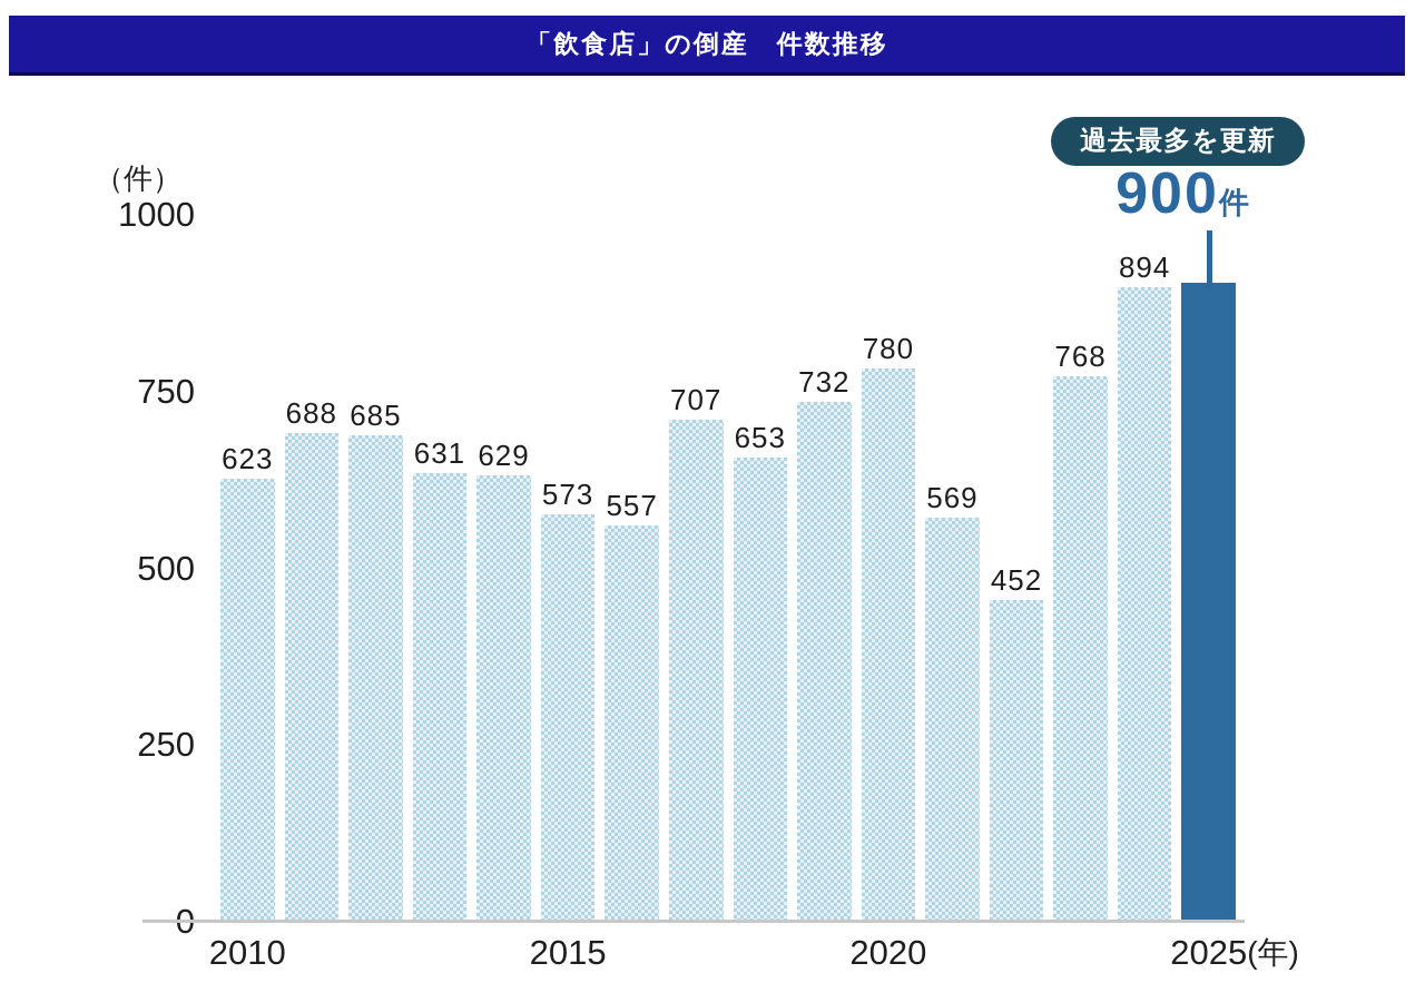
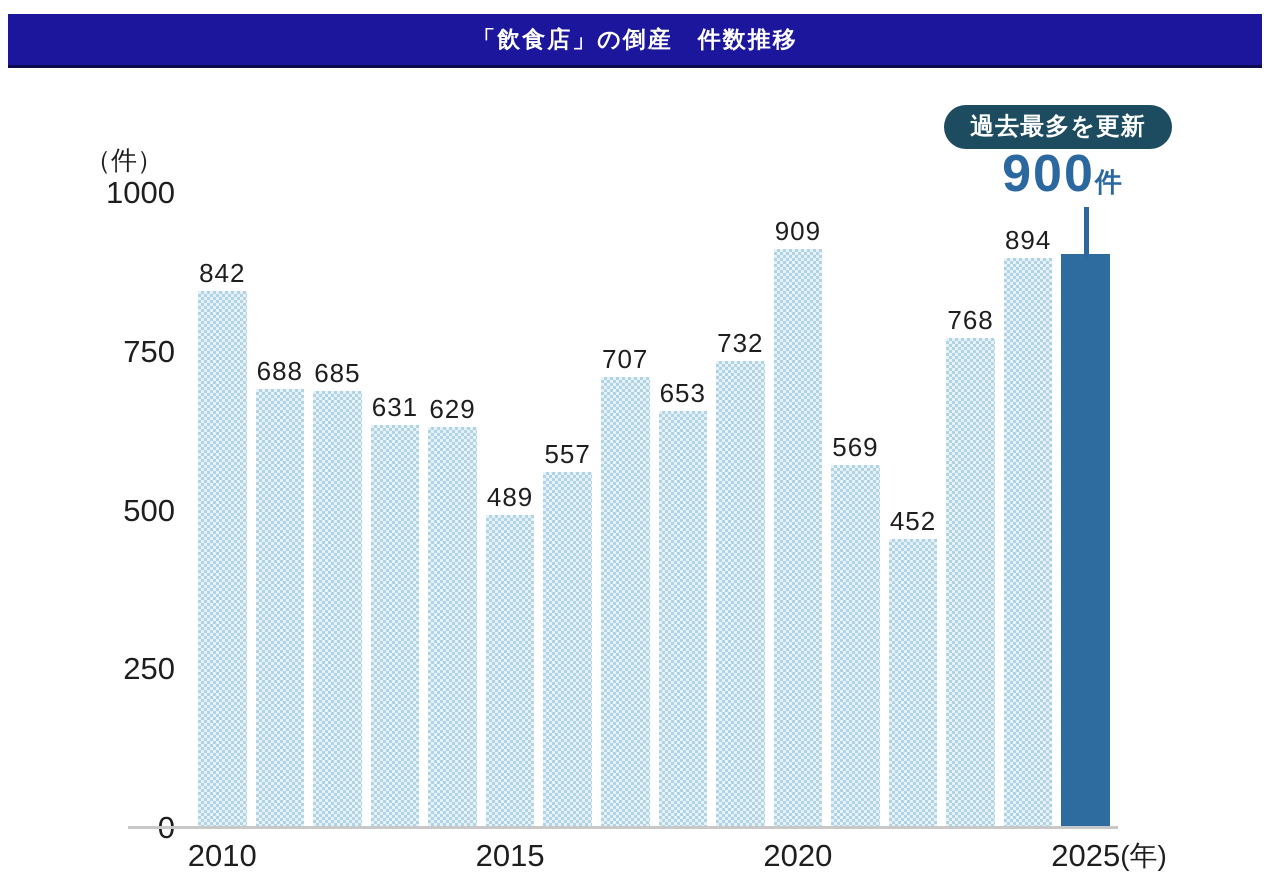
2010: 623 -> 842
2015: 573 -> 489
2020: 780 -> 909
